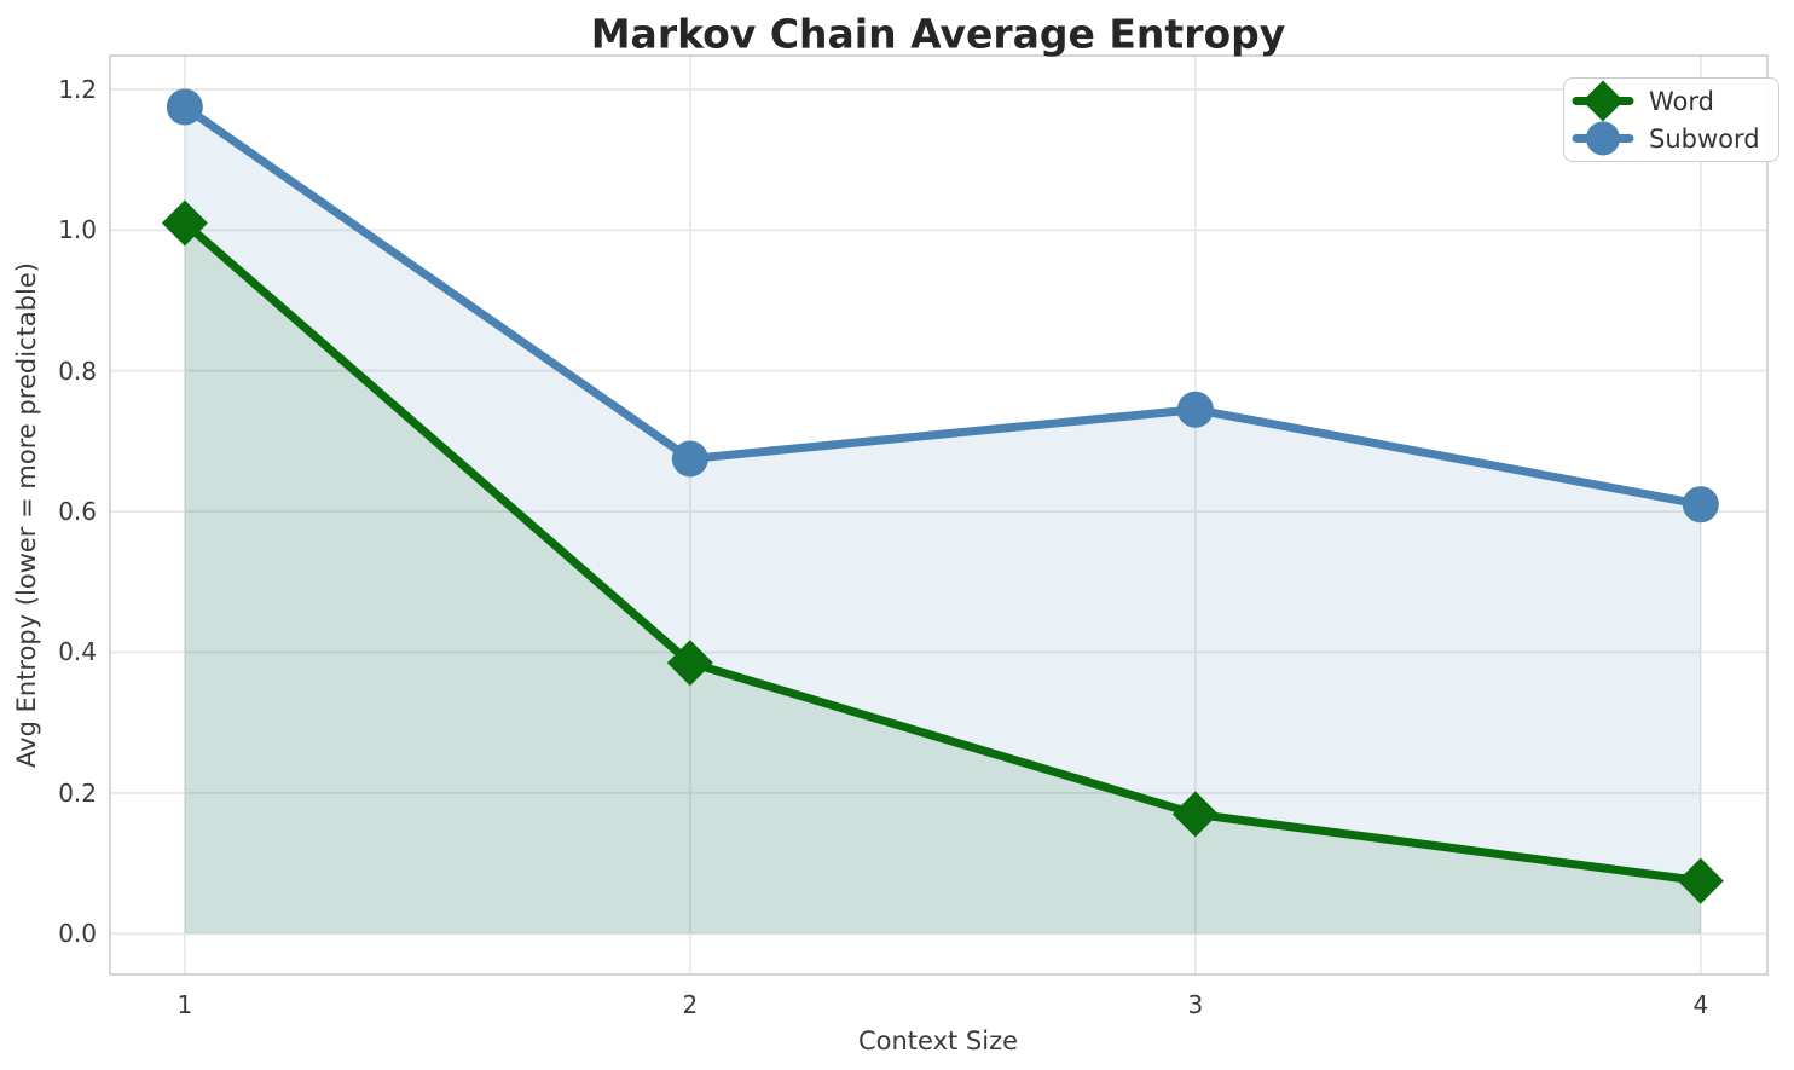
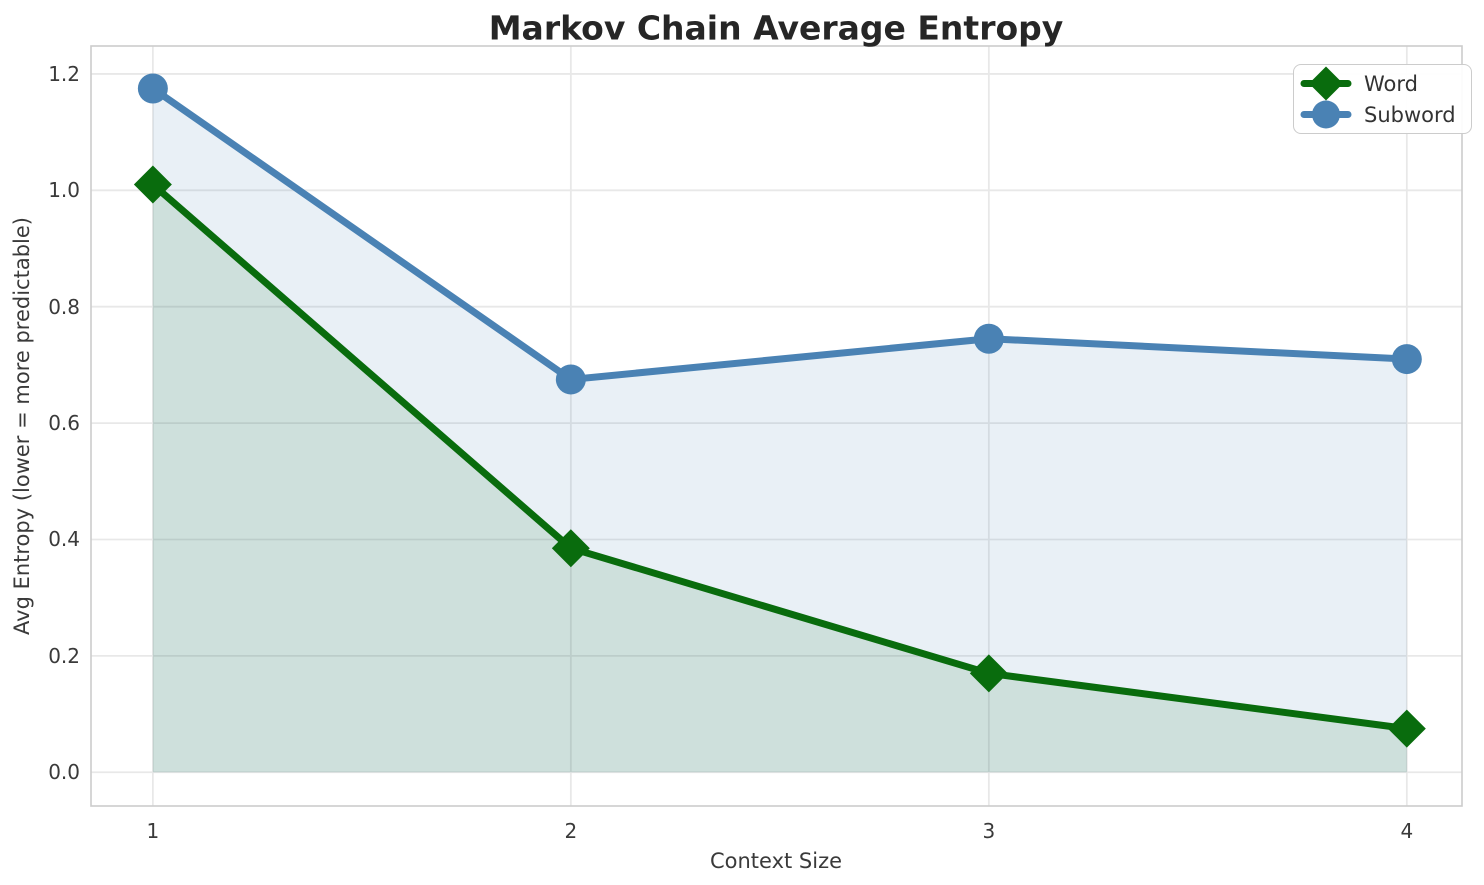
Subword/4: 0.61 -> 0.71
